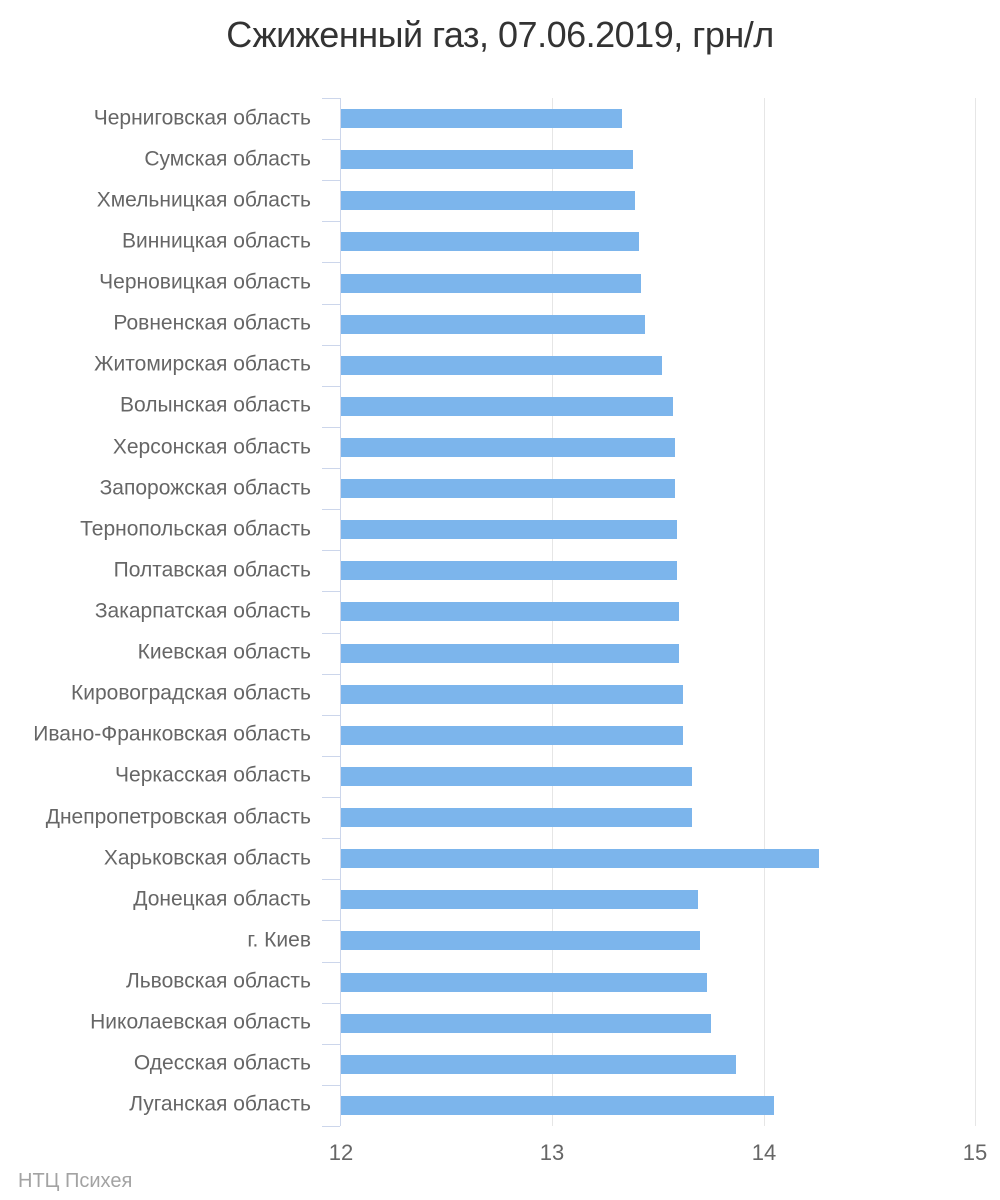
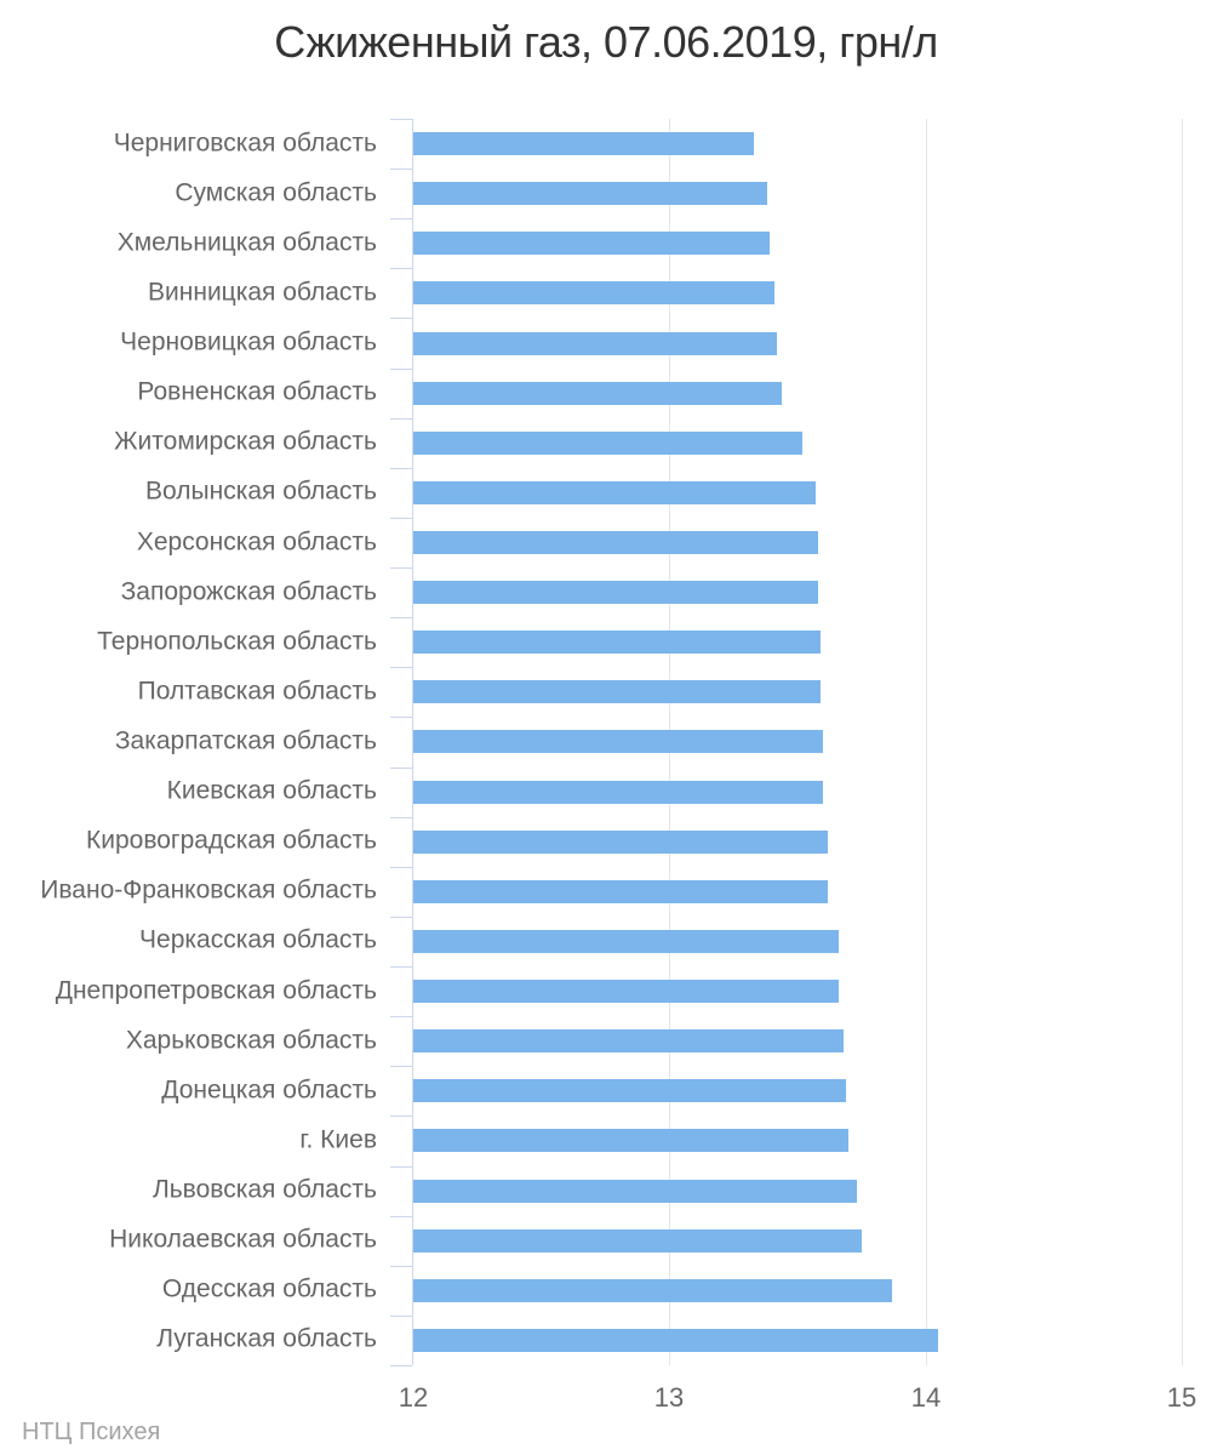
Харьковская область: 14.26 -> 13.68
